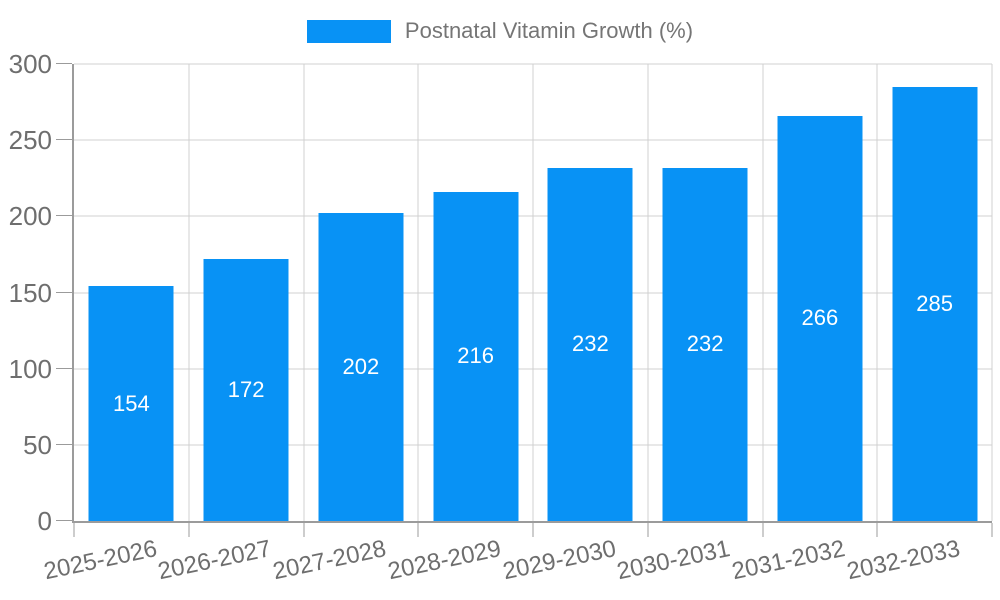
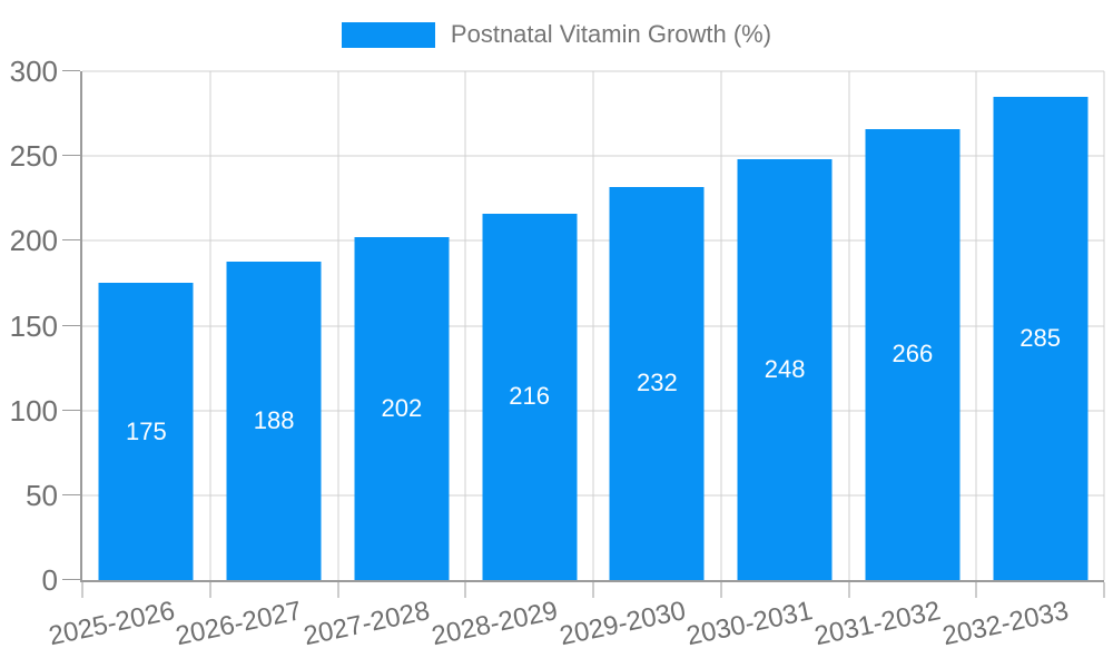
2025-2026: 154 -> 175
2026-2027: 172 -> 188
2030-2031: 232 -> 248
